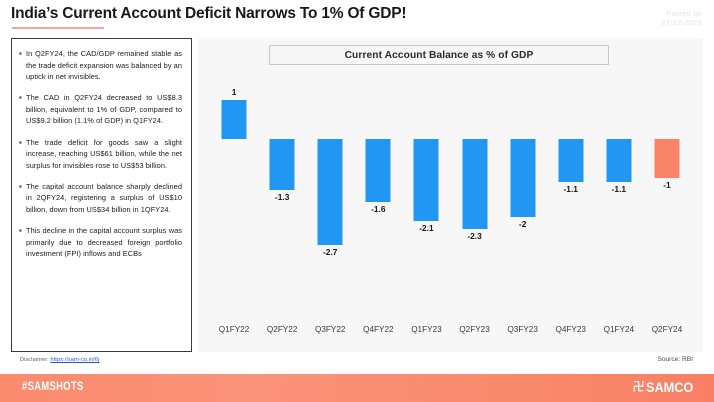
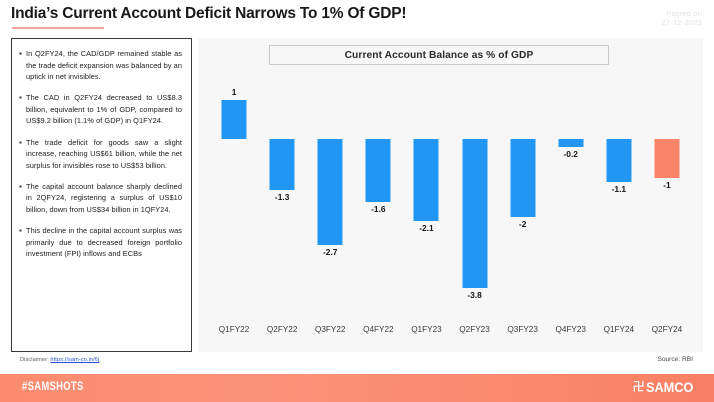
Q2FY23: -2.3 -> -3.8
Q4FY23: -1.1 -> -0.2
